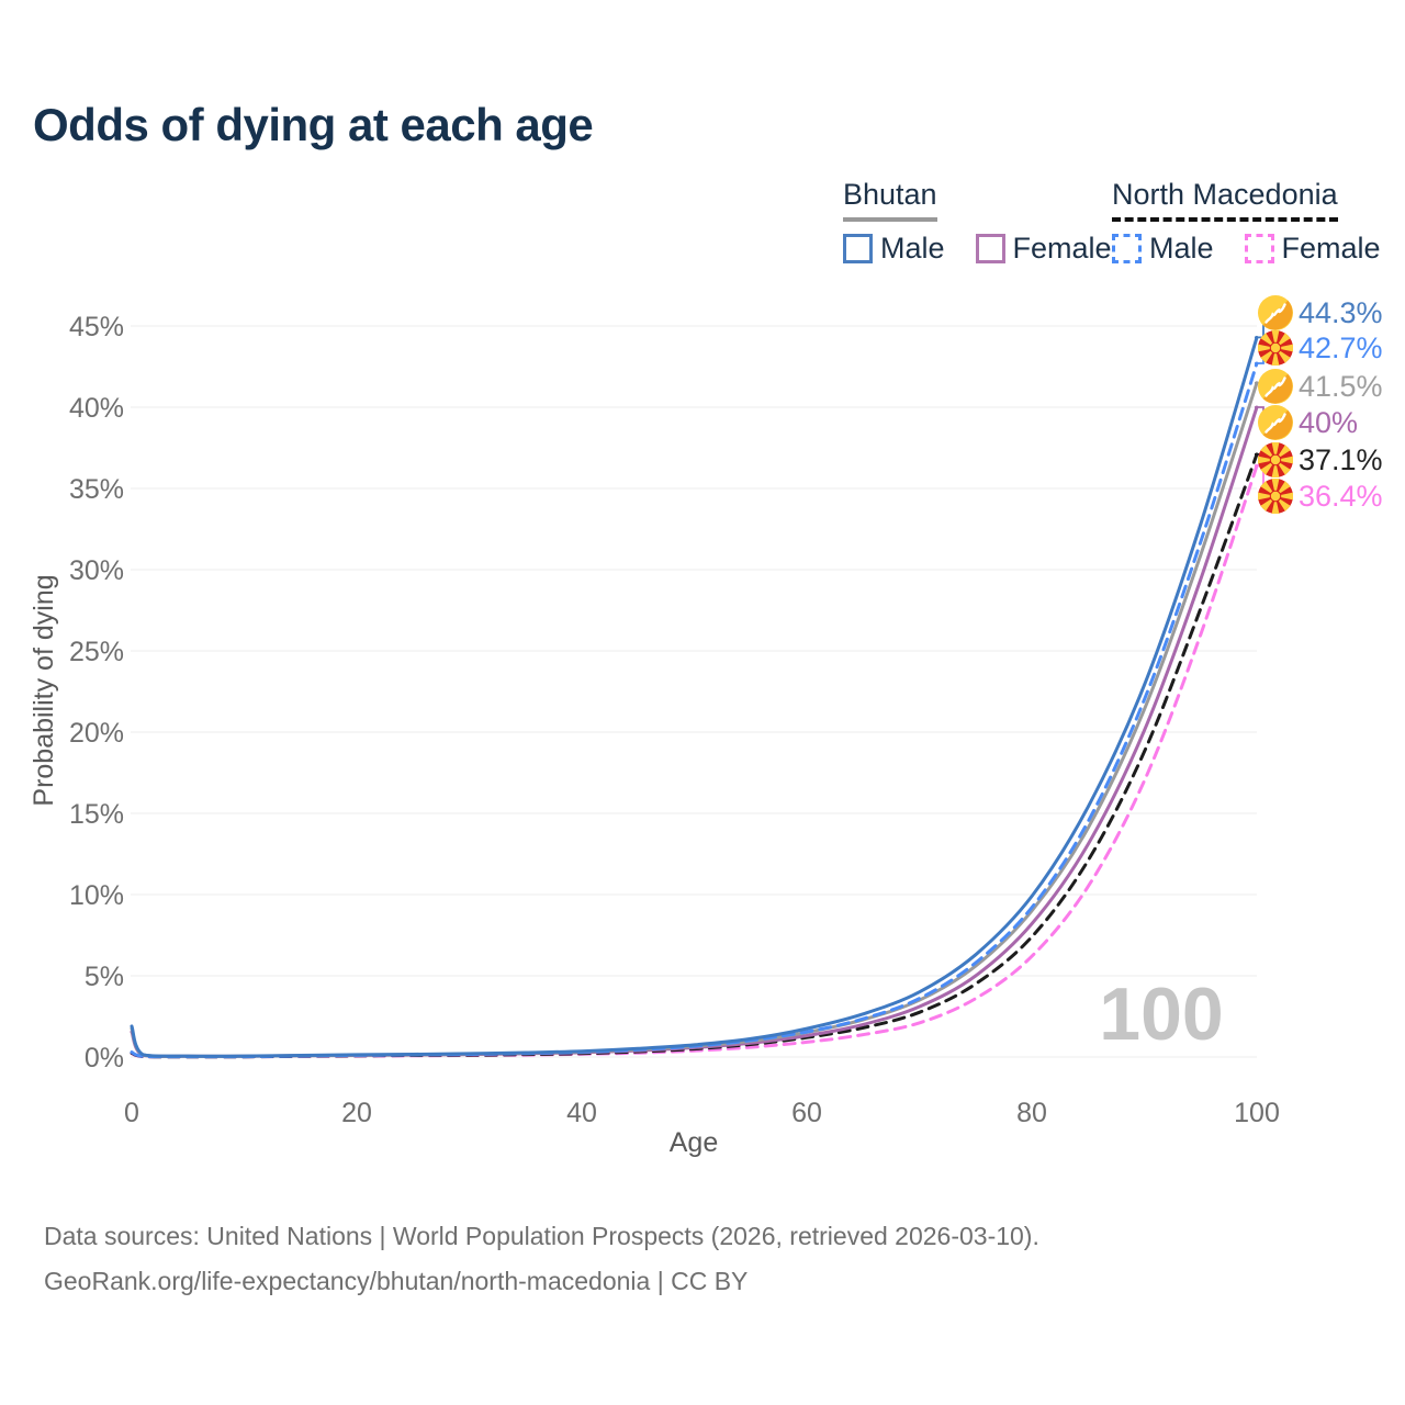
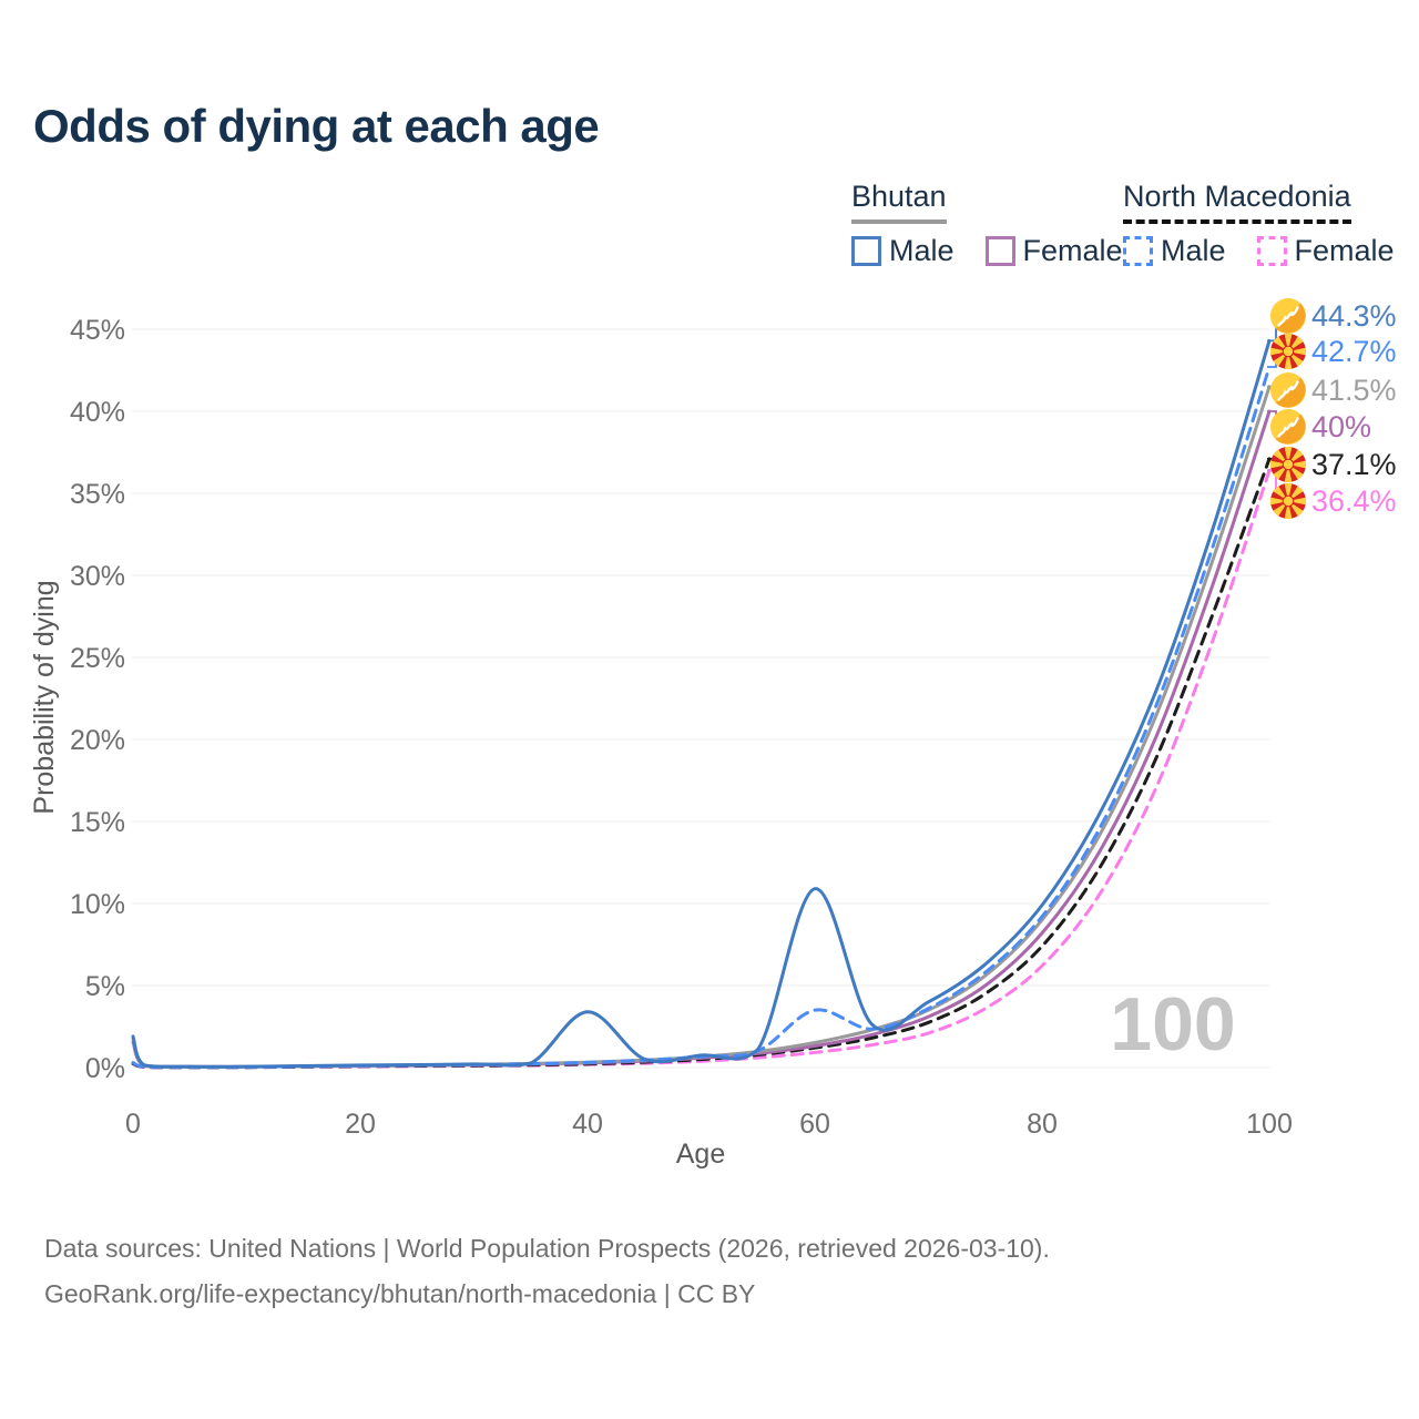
Bhutan Male/40: 0.4% -> 3.4%
Bhutan Male/60: 1.8% -> 10.9%
North Macedonia Male/60: 1.6% -> 3.5%
